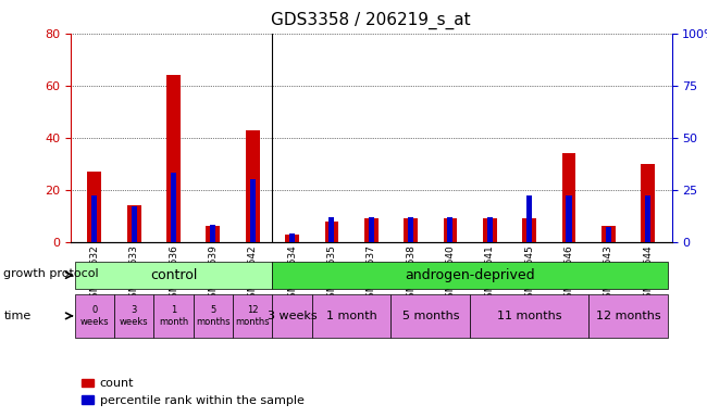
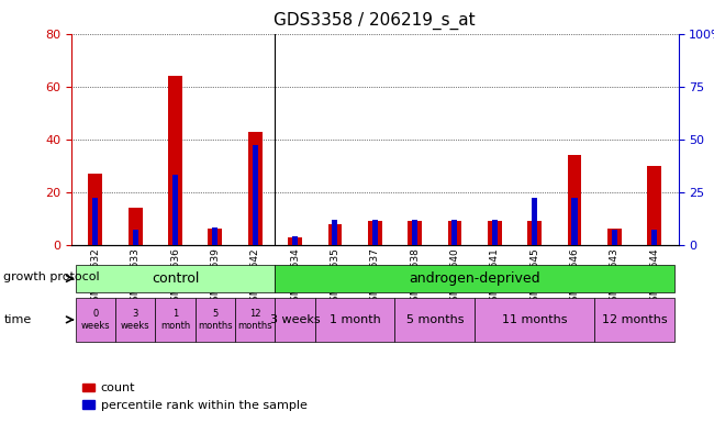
percentile rank within the sample/GSM215633: 17 -> 7
percentile rank within the sample/GSM215642: 30 -> 47
percentile rank within the sample/GSM215644: 22 -> 7
